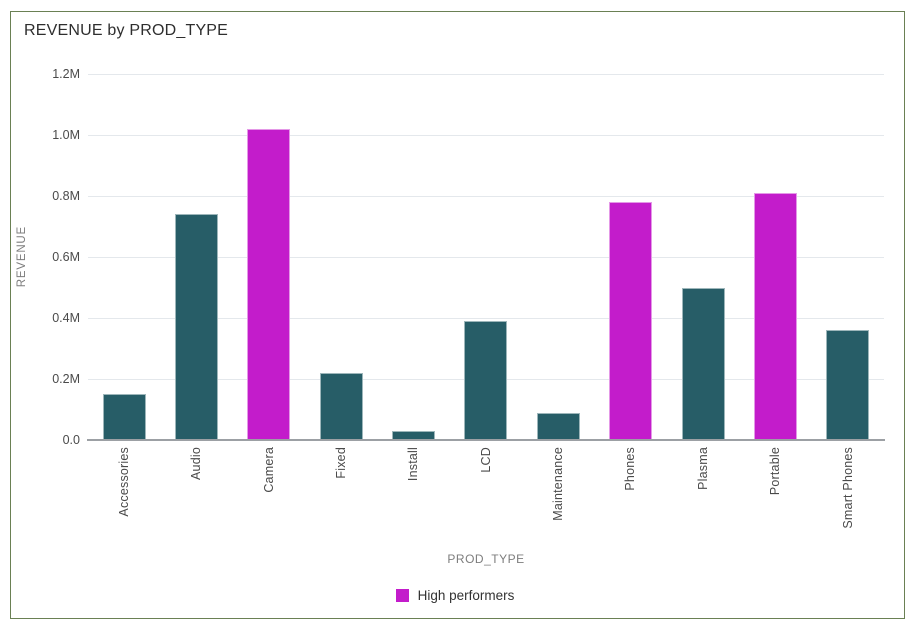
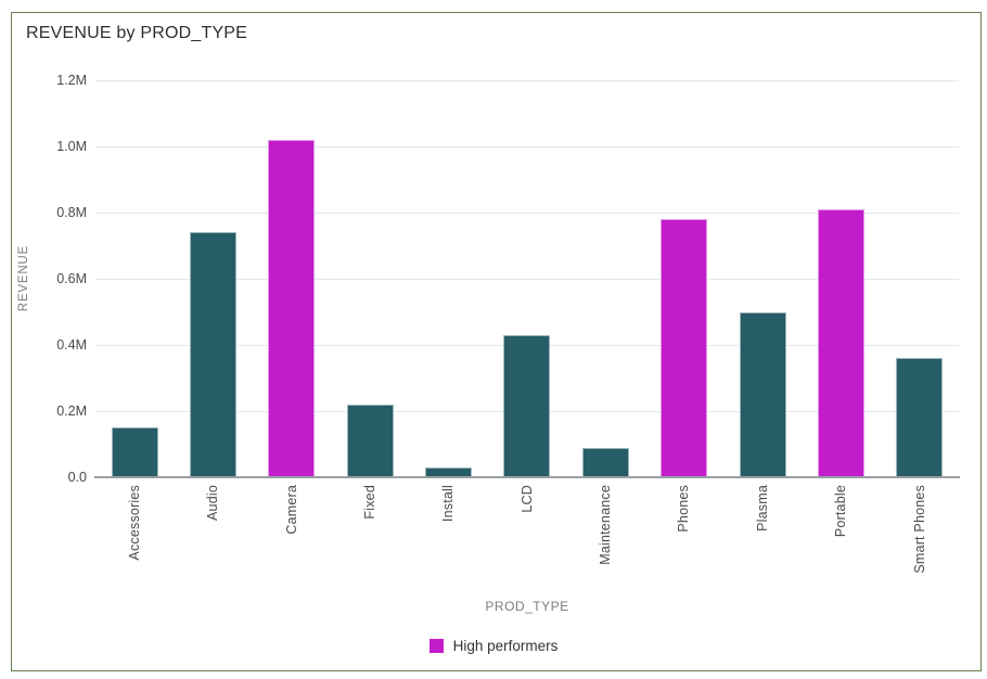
LCD: 0.39M -> 0.43M
